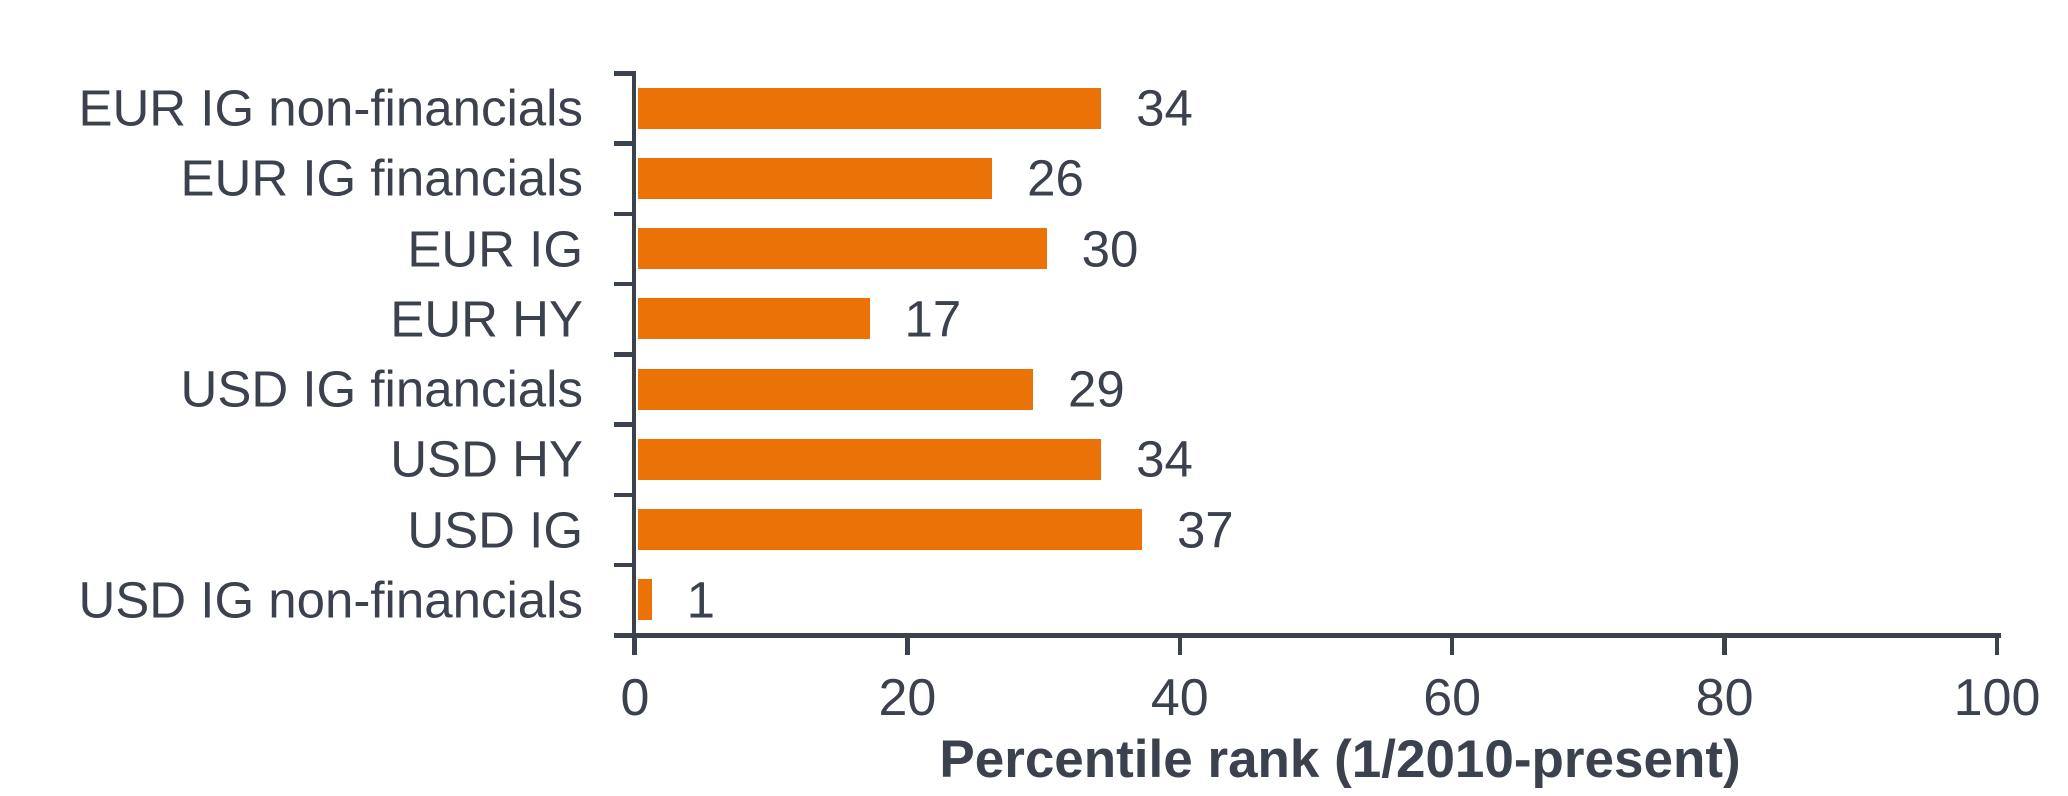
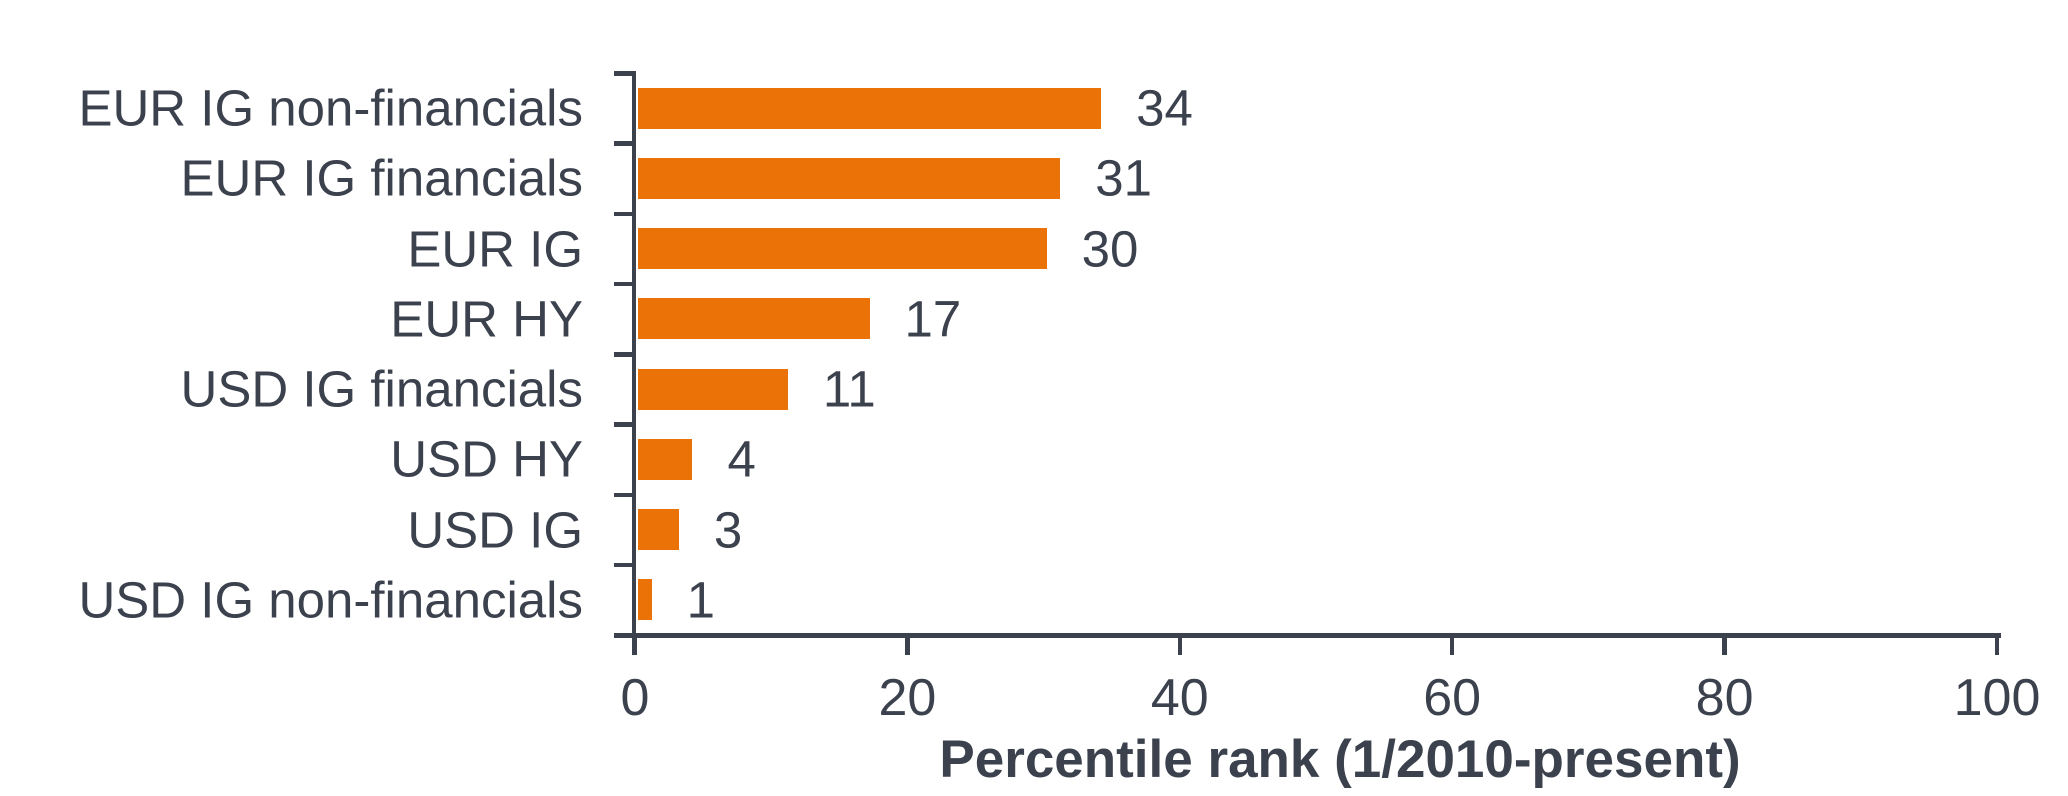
EUR IG financials: 26 -> 31
USD IG financials: 29 -> 11
USD HY: 34 -> 4
USD IG: 37 -> 3
